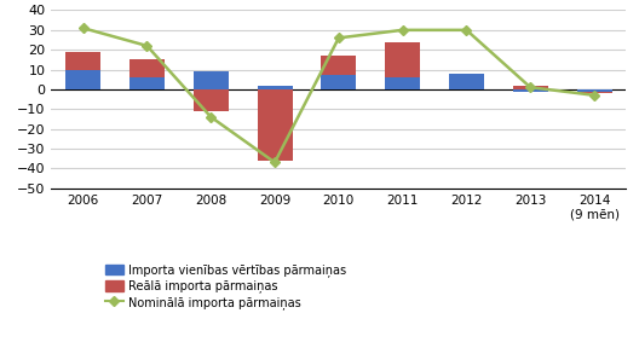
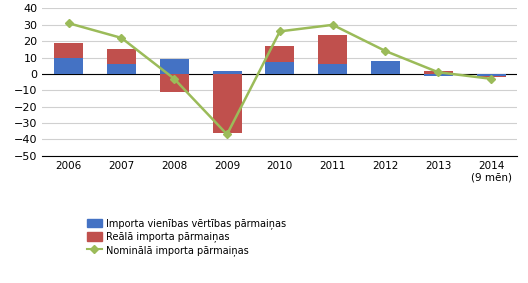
Nominālā importa pārmaiņas/2008: -14 -> -3
Nominālā importa pārmaiņas/2012: 30 -> 14
